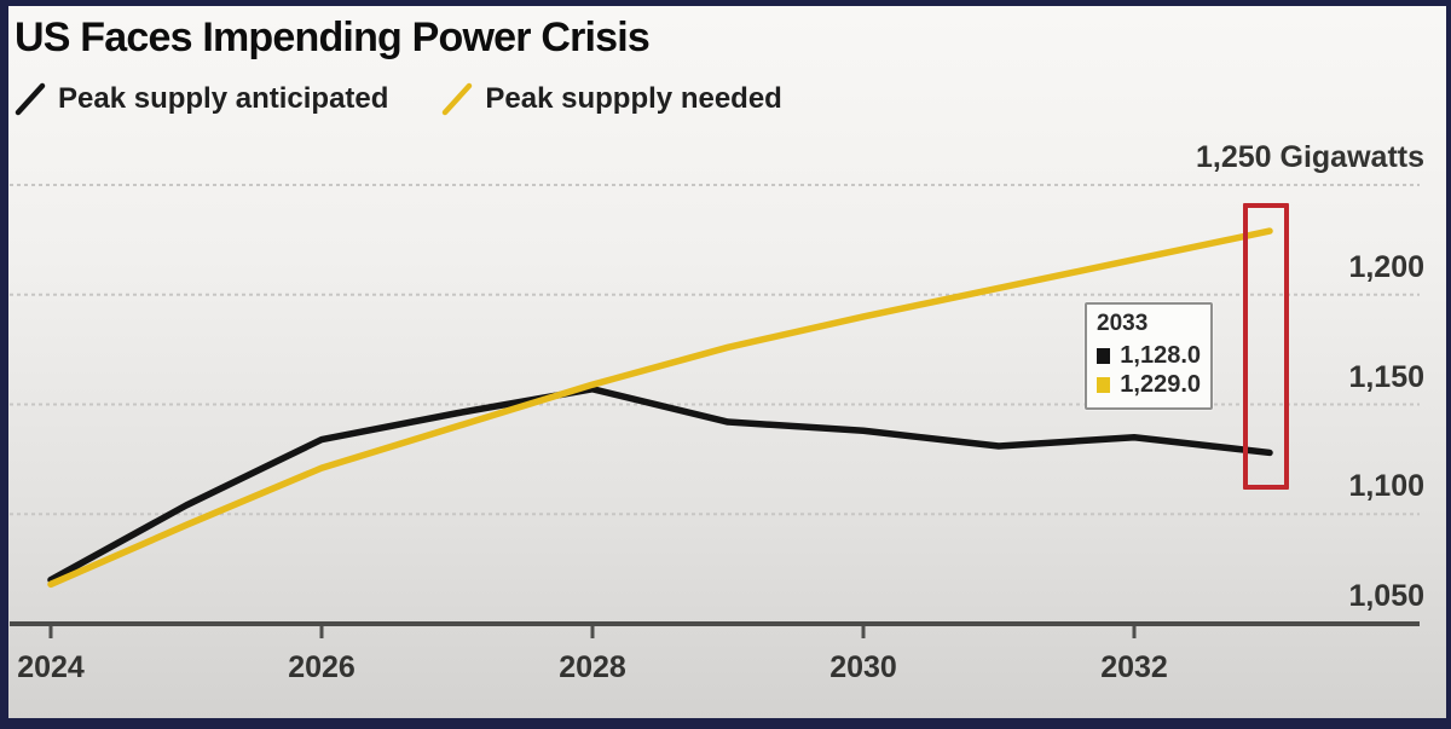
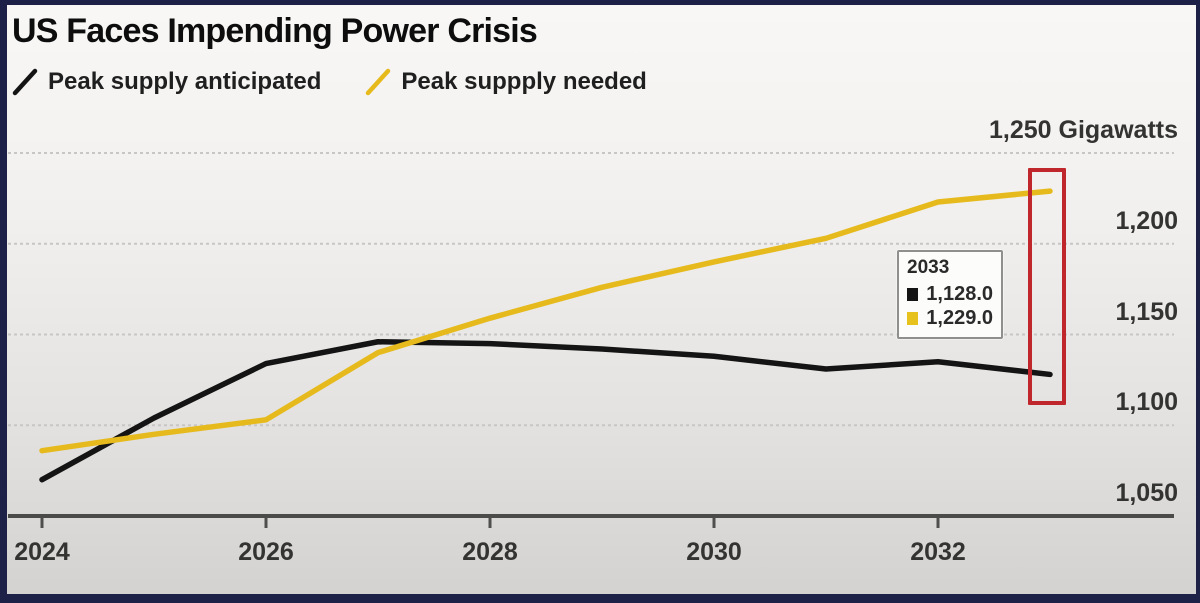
Peak suppply needed/2024: 1068 -> 1086
Peak suppply needed/2026: 1121 -> 1103
Peak supply anticipated/2028: 1157 -> 1145
Peak suppply needed/2032: 1216 -> 1223
